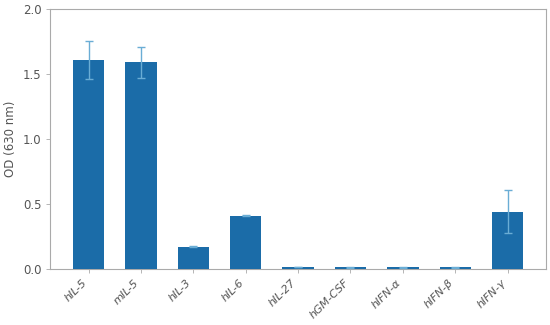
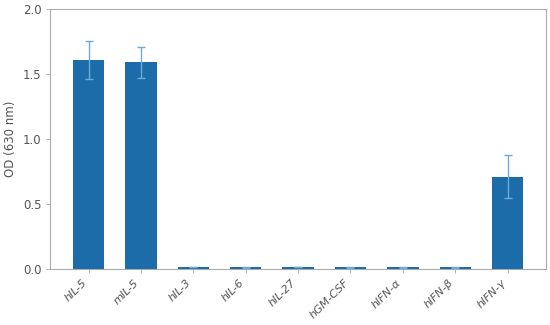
hIL-3: 0.17 -> 0.01
hIL-6: 0.41 -> 0.01
hIFN-γ: 0.44 -> 0.71
